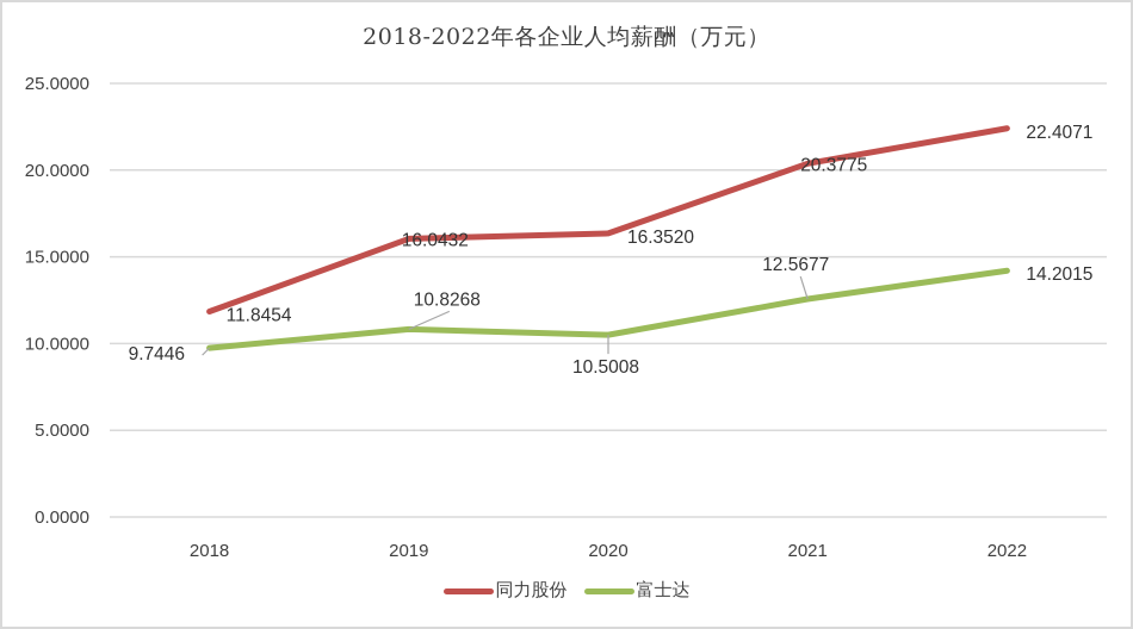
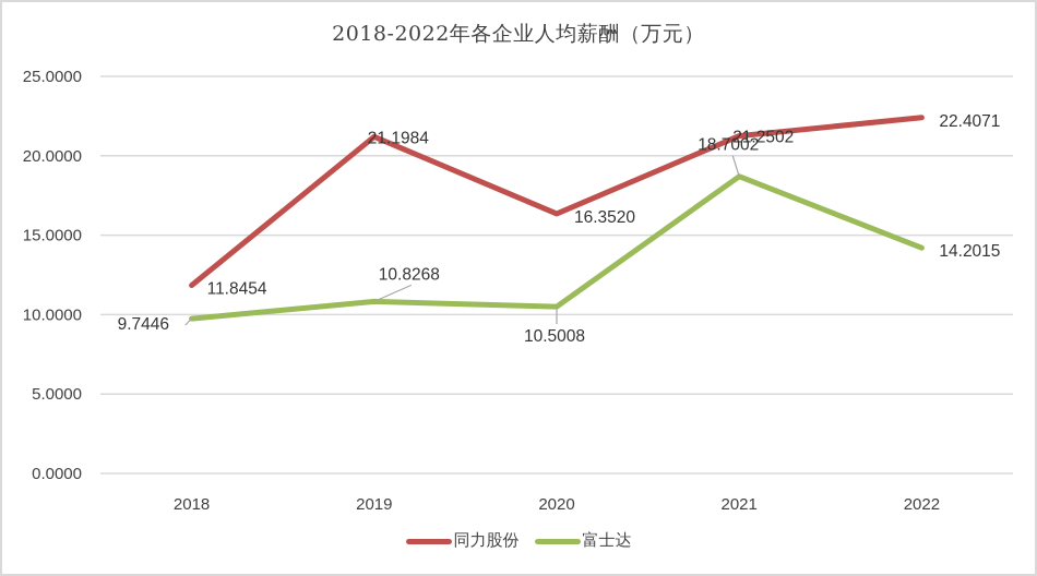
同力股份/2019: 16.0432 -> 21.1984
同力股份/2021: 20.3775 -> 21.2502
富士达/2021: 12.5677 -> 18.7002
